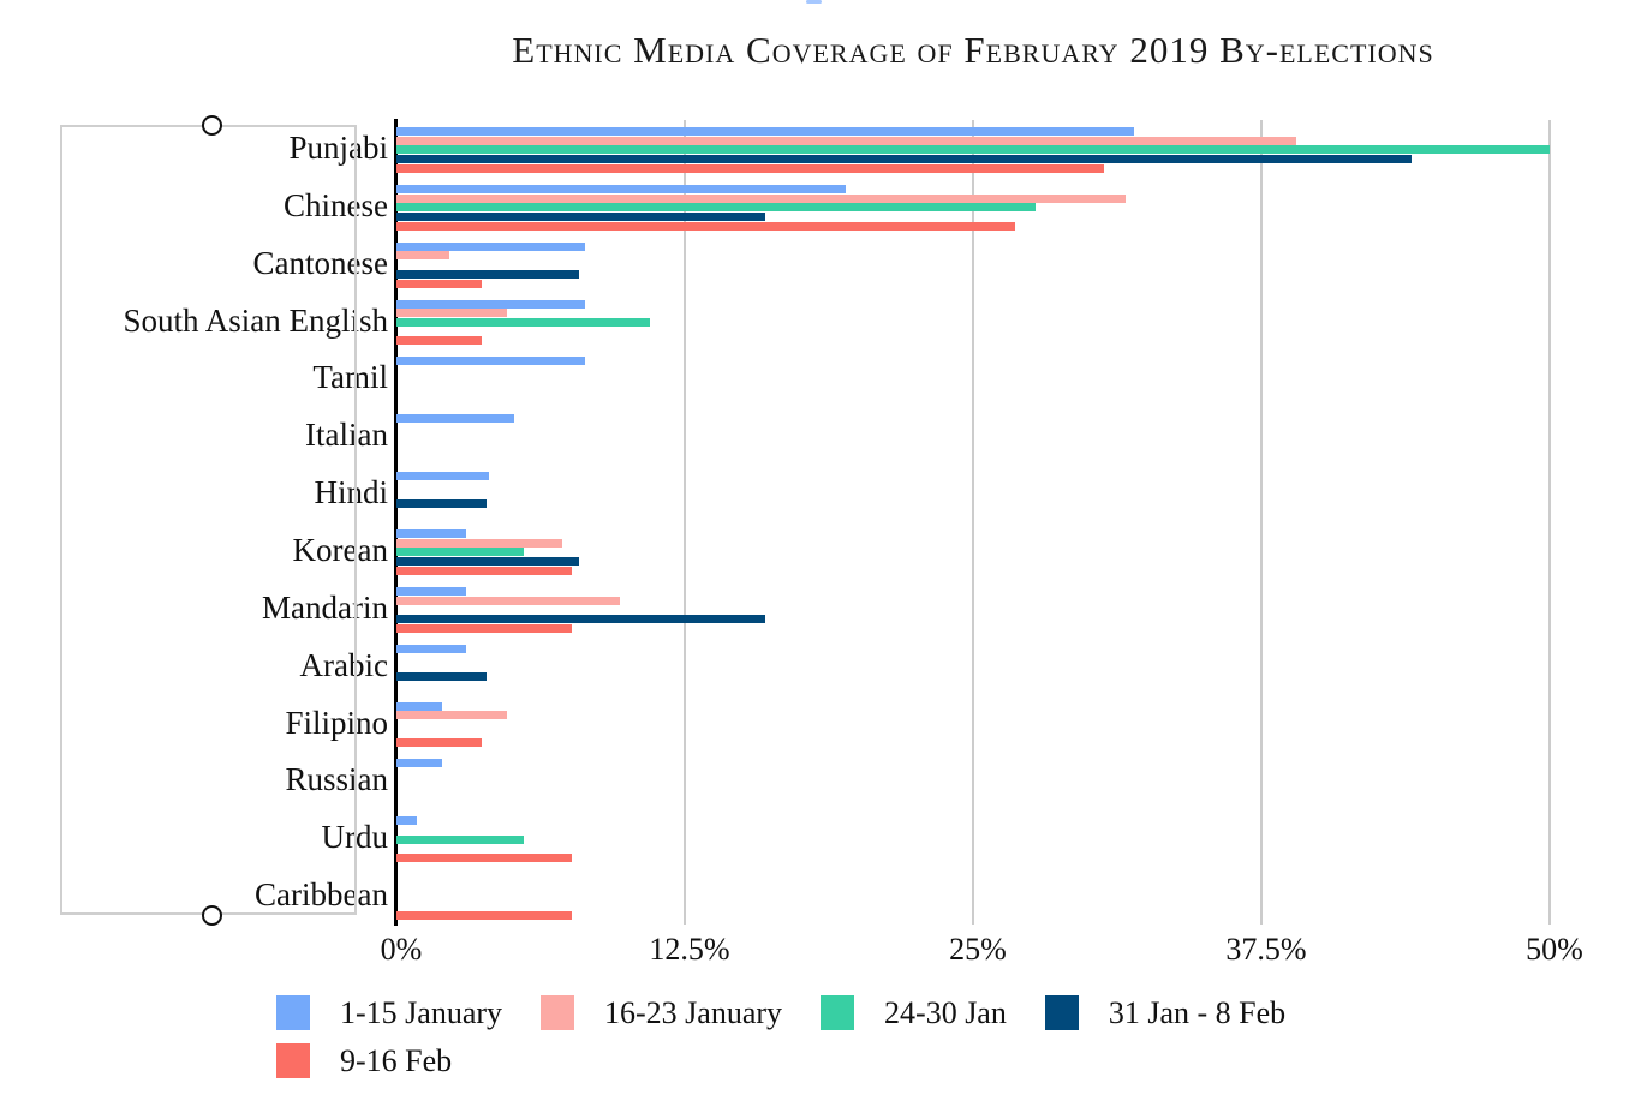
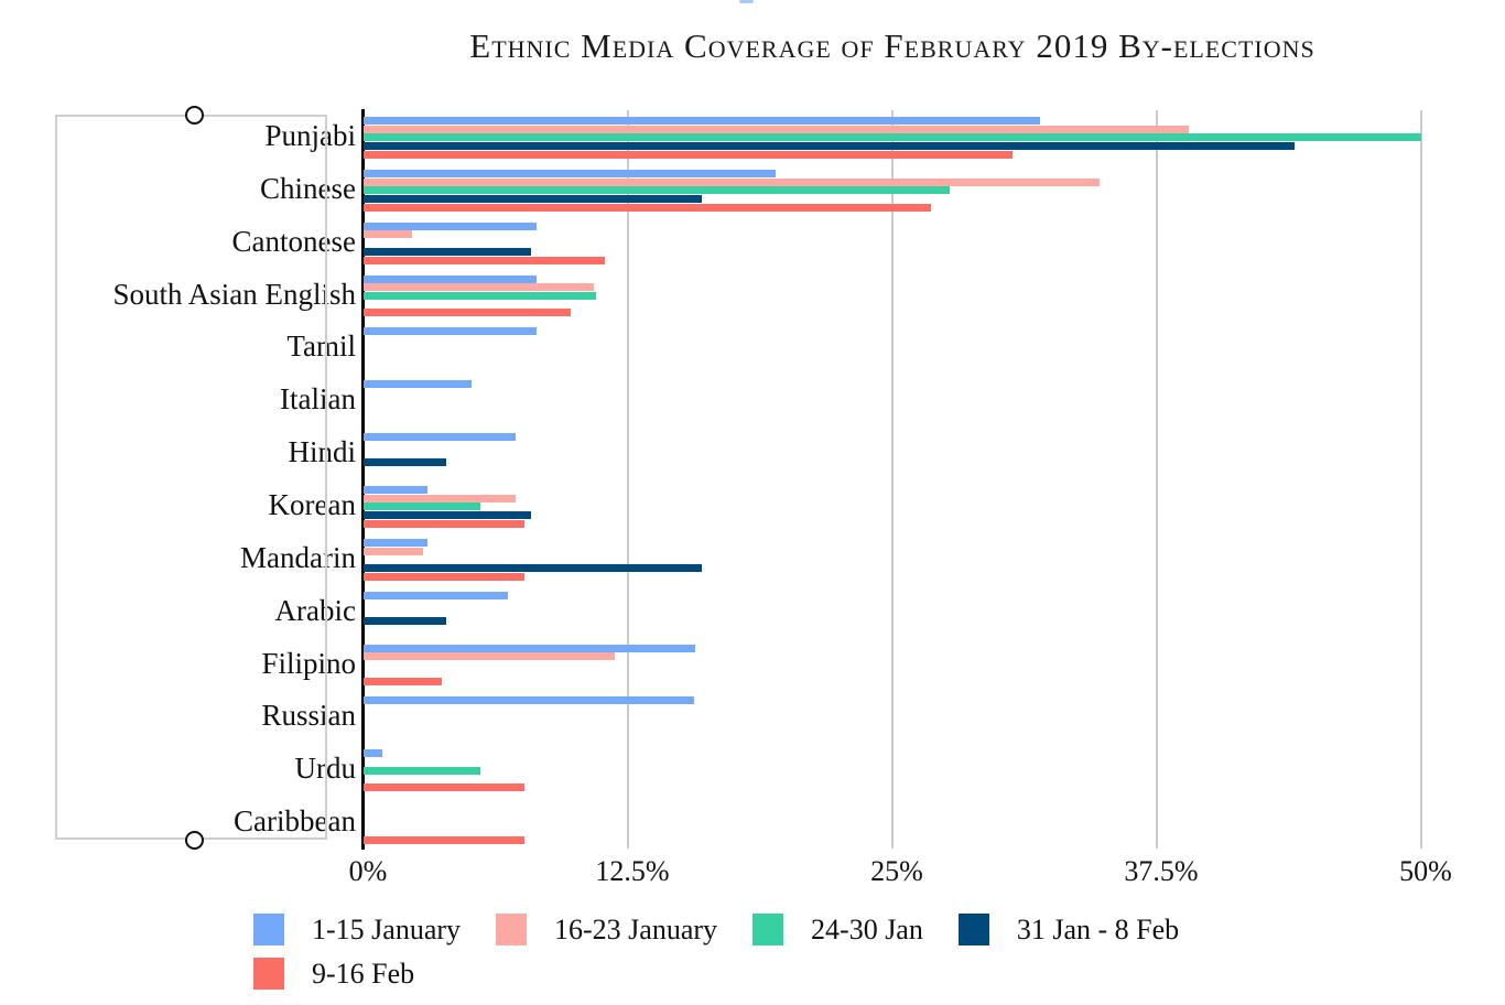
16-23 January/Chinese: 31.6% -> 34.8%
9-16 Feb/Cantonese: 3.7% -> 11.4%
16-23 January/South Asian English: 4.8% -> 10.9%
9-16 Feb/South Asian English: 3.7% -> 9.8%
1-15 January/Hindi: 4.0% -> 7.2%
16-23 January/Mandarin: 9.7% -> 2.8%
1-15 January/Arabic: 3.0% -> 6.8%
1-15 January/Filipino: 2.0% -> 15.7%
16-23 January/Filipino: 4.8% -> 11.9%
1-15 January/Russian: 2.0% -> 15.6%
